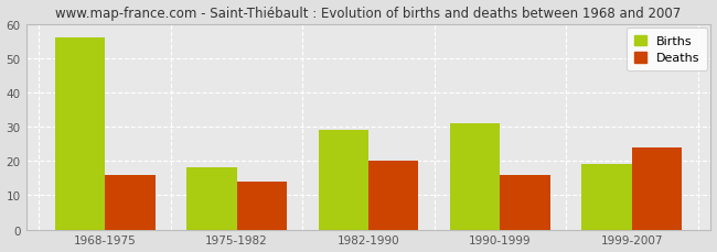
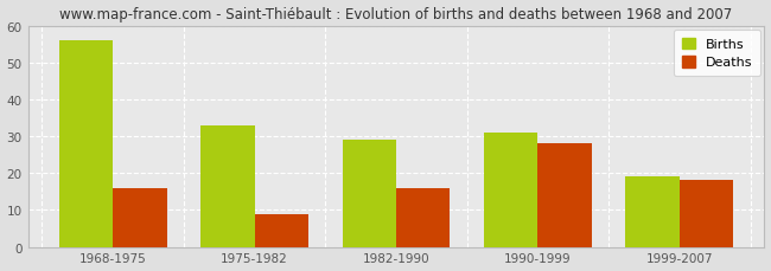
Births/1975-1982: 18 -> 33
Deaths/1975-1982: 14 -> 9
Deaths/1982-1990: 20 -> 16
Deaths/1990-1999: 16 -> 28
Deaths/1999-2007: 24 -> 18
